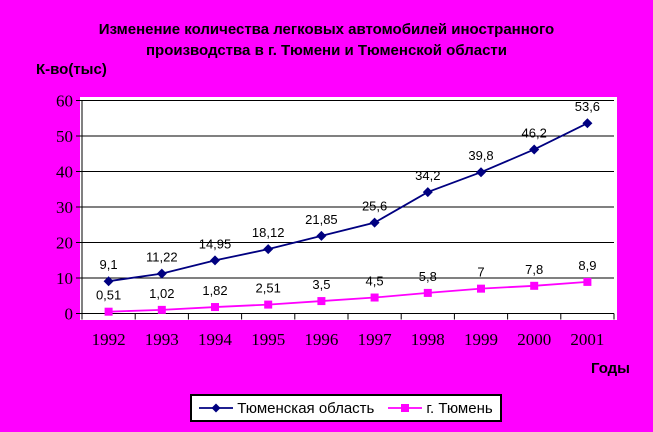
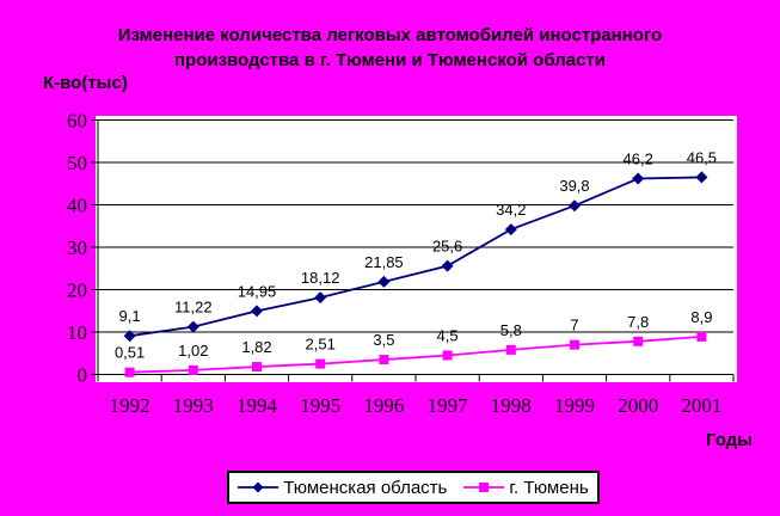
Тюменская область/2001: 53,6 -> 46,5
